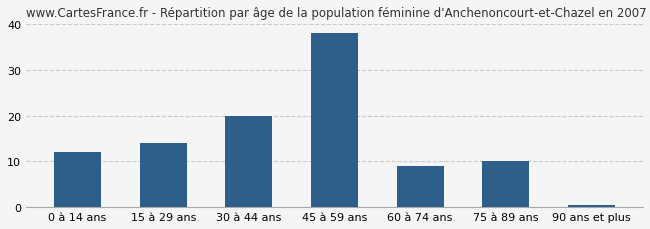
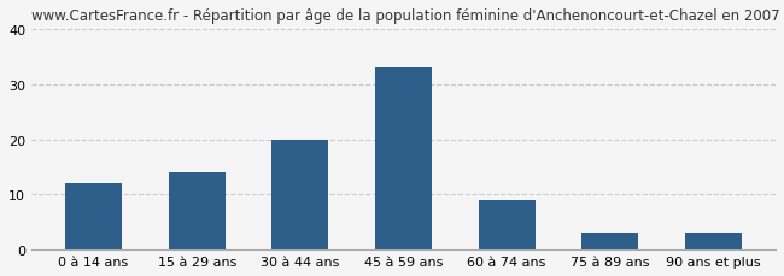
45 à 59 ans: 38.0 -> 33.0
75 à 89 ans: 10.0 -> 3.0
90 ans et plus: 0.5 -> 3.0
